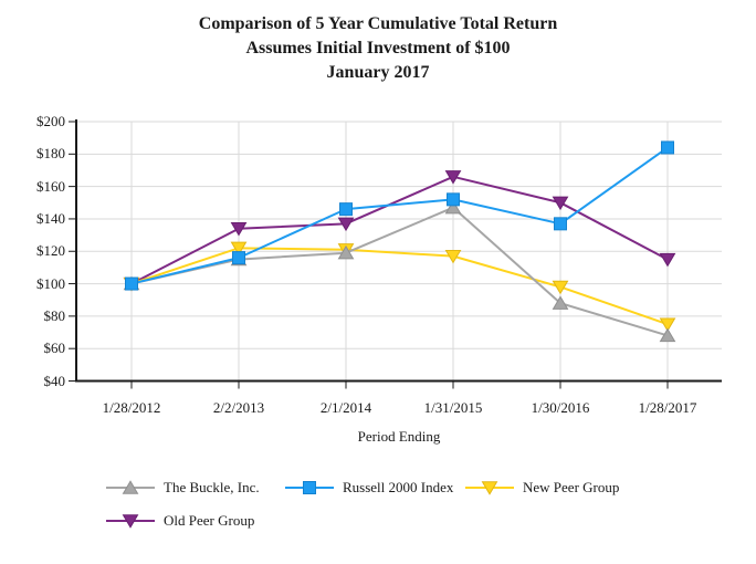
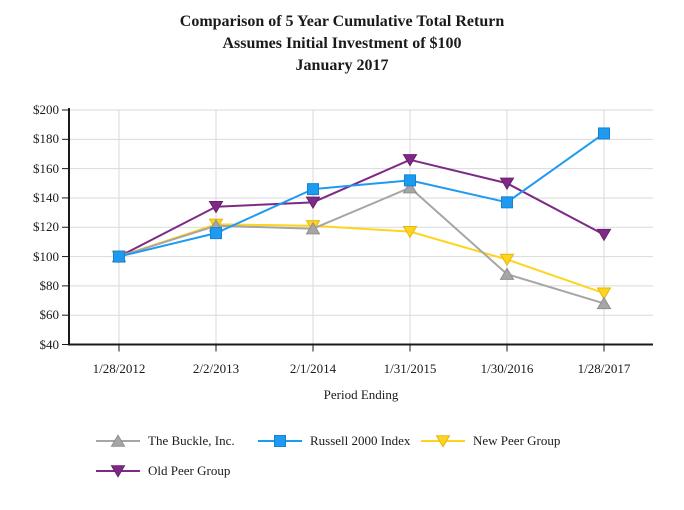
The Buckle, Inc./2/2/2013: $115 -> $121
